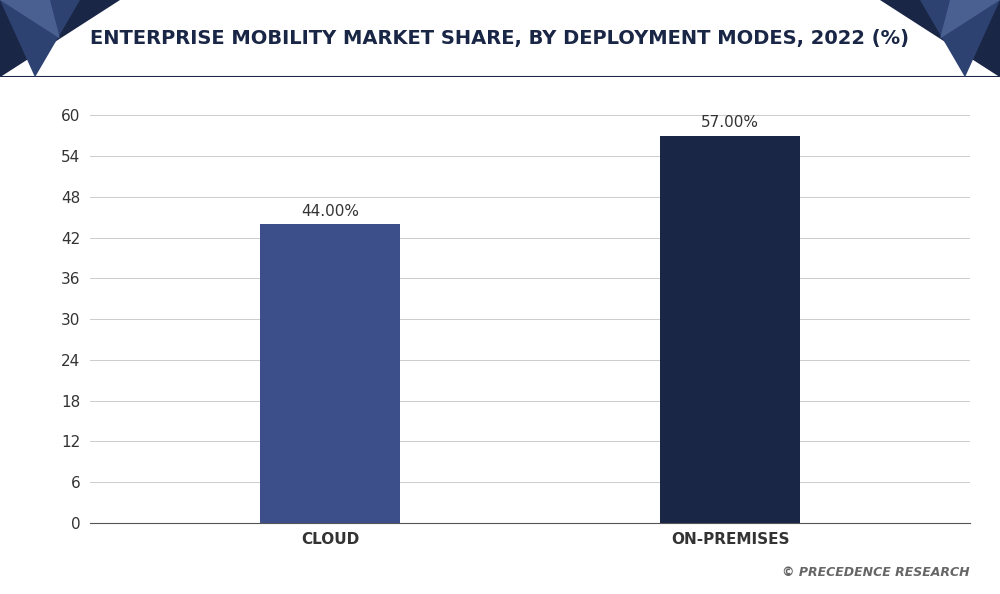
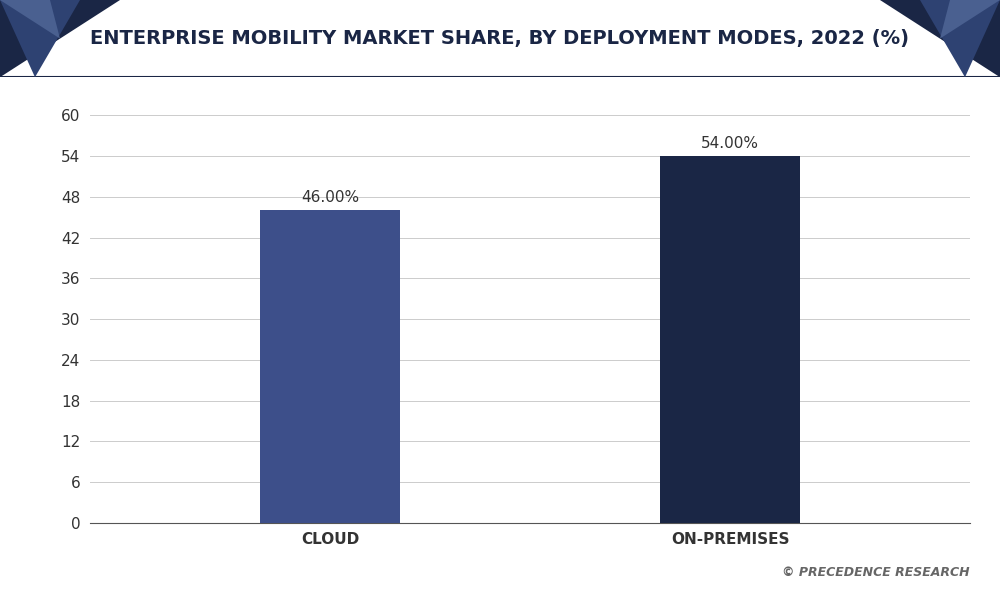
CLOUD: 44.00% -> 46.00%
ON-PREMISES: 57.00% -> 54.00%
